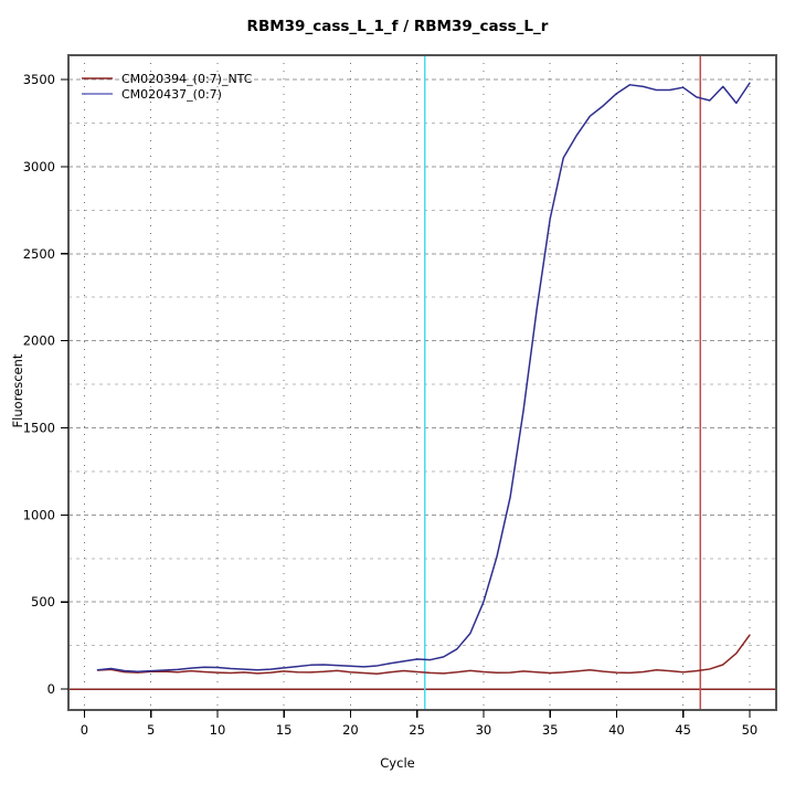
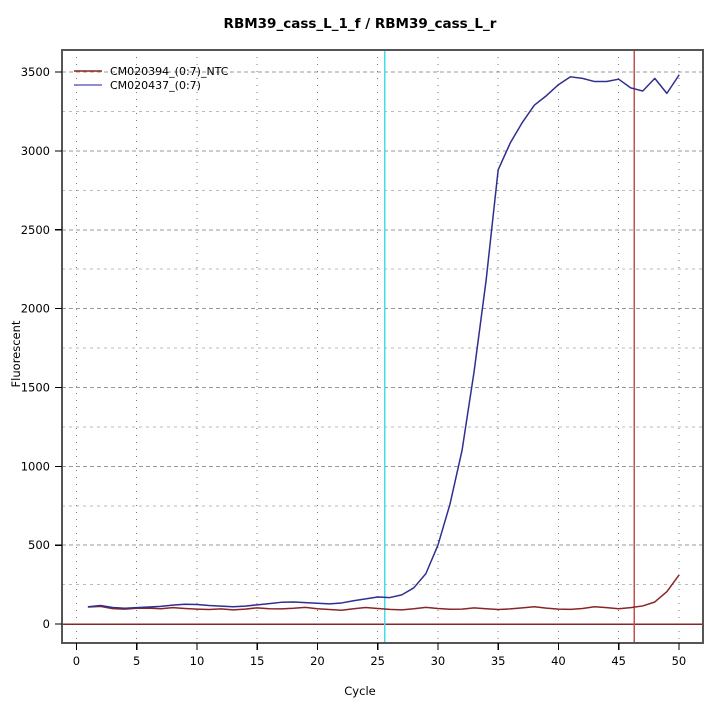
CM020437_(0:7)/35: 2700 -> 2880
